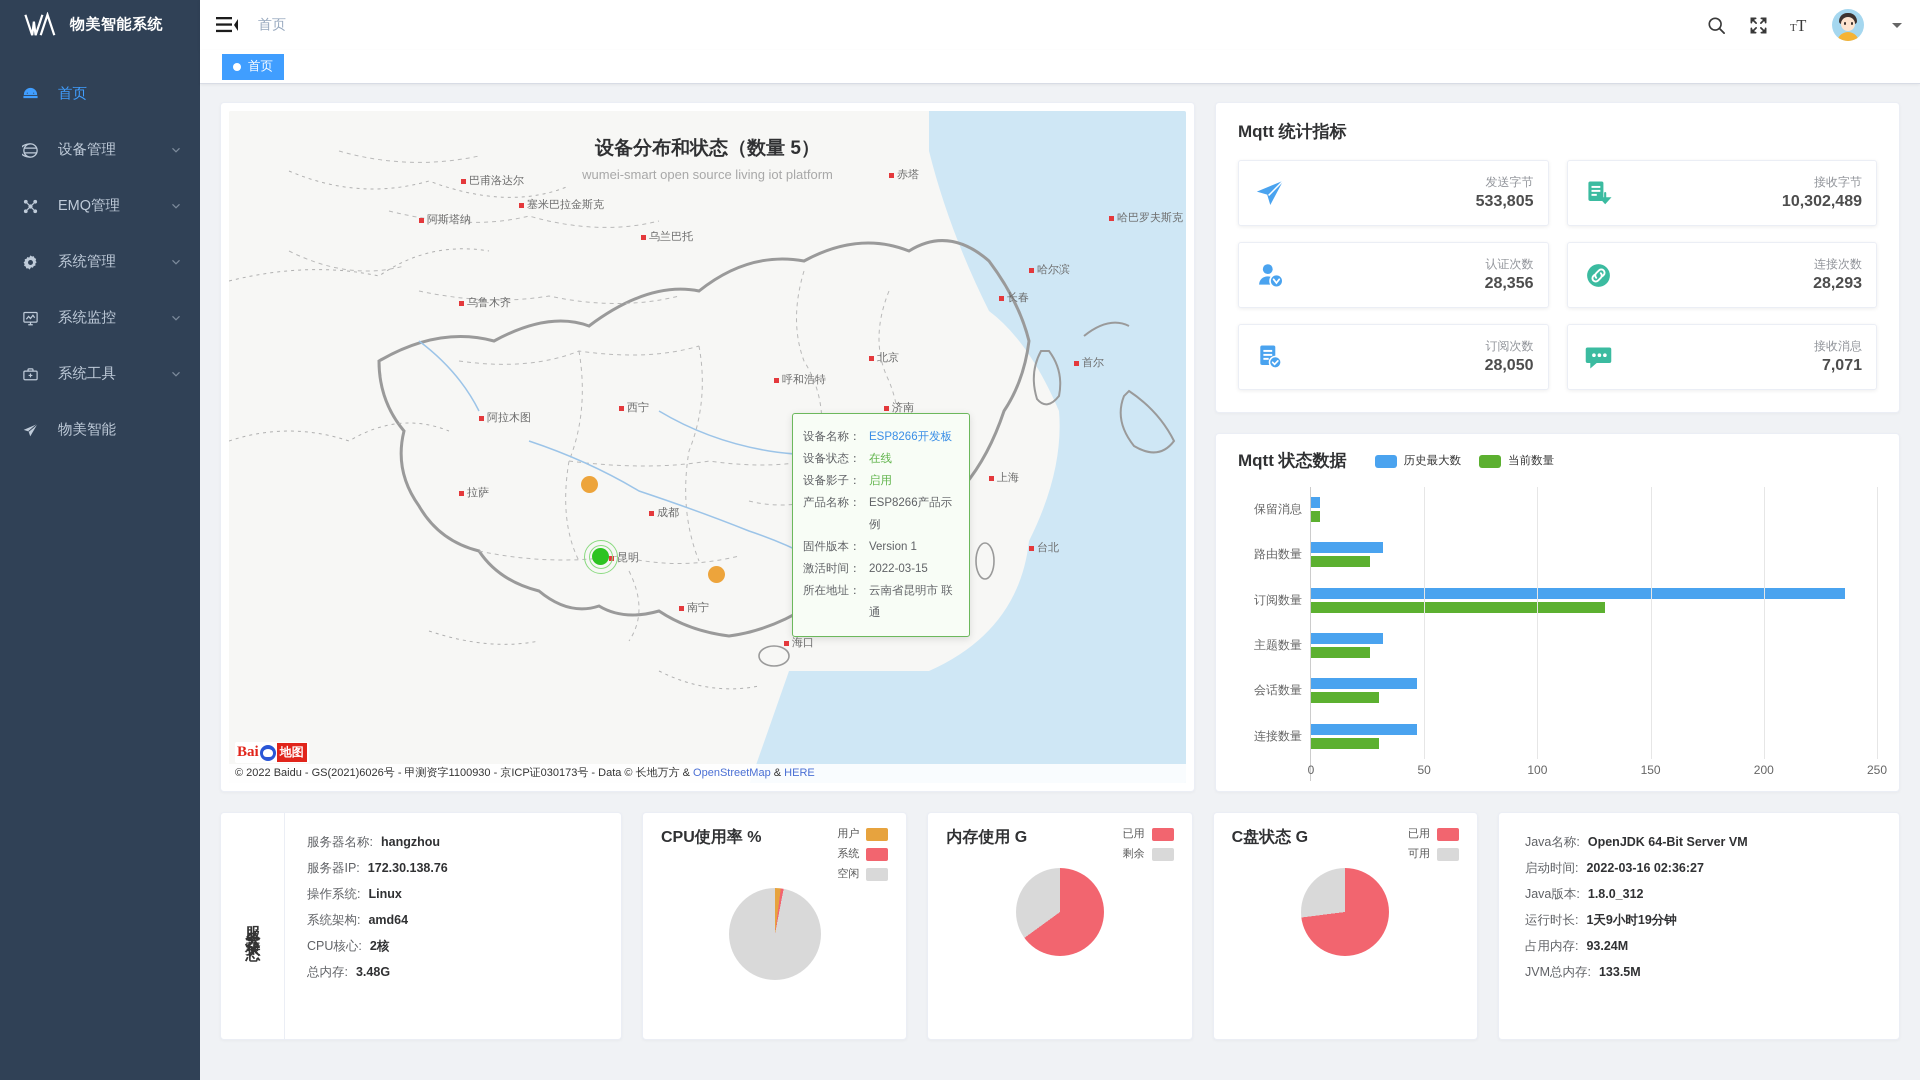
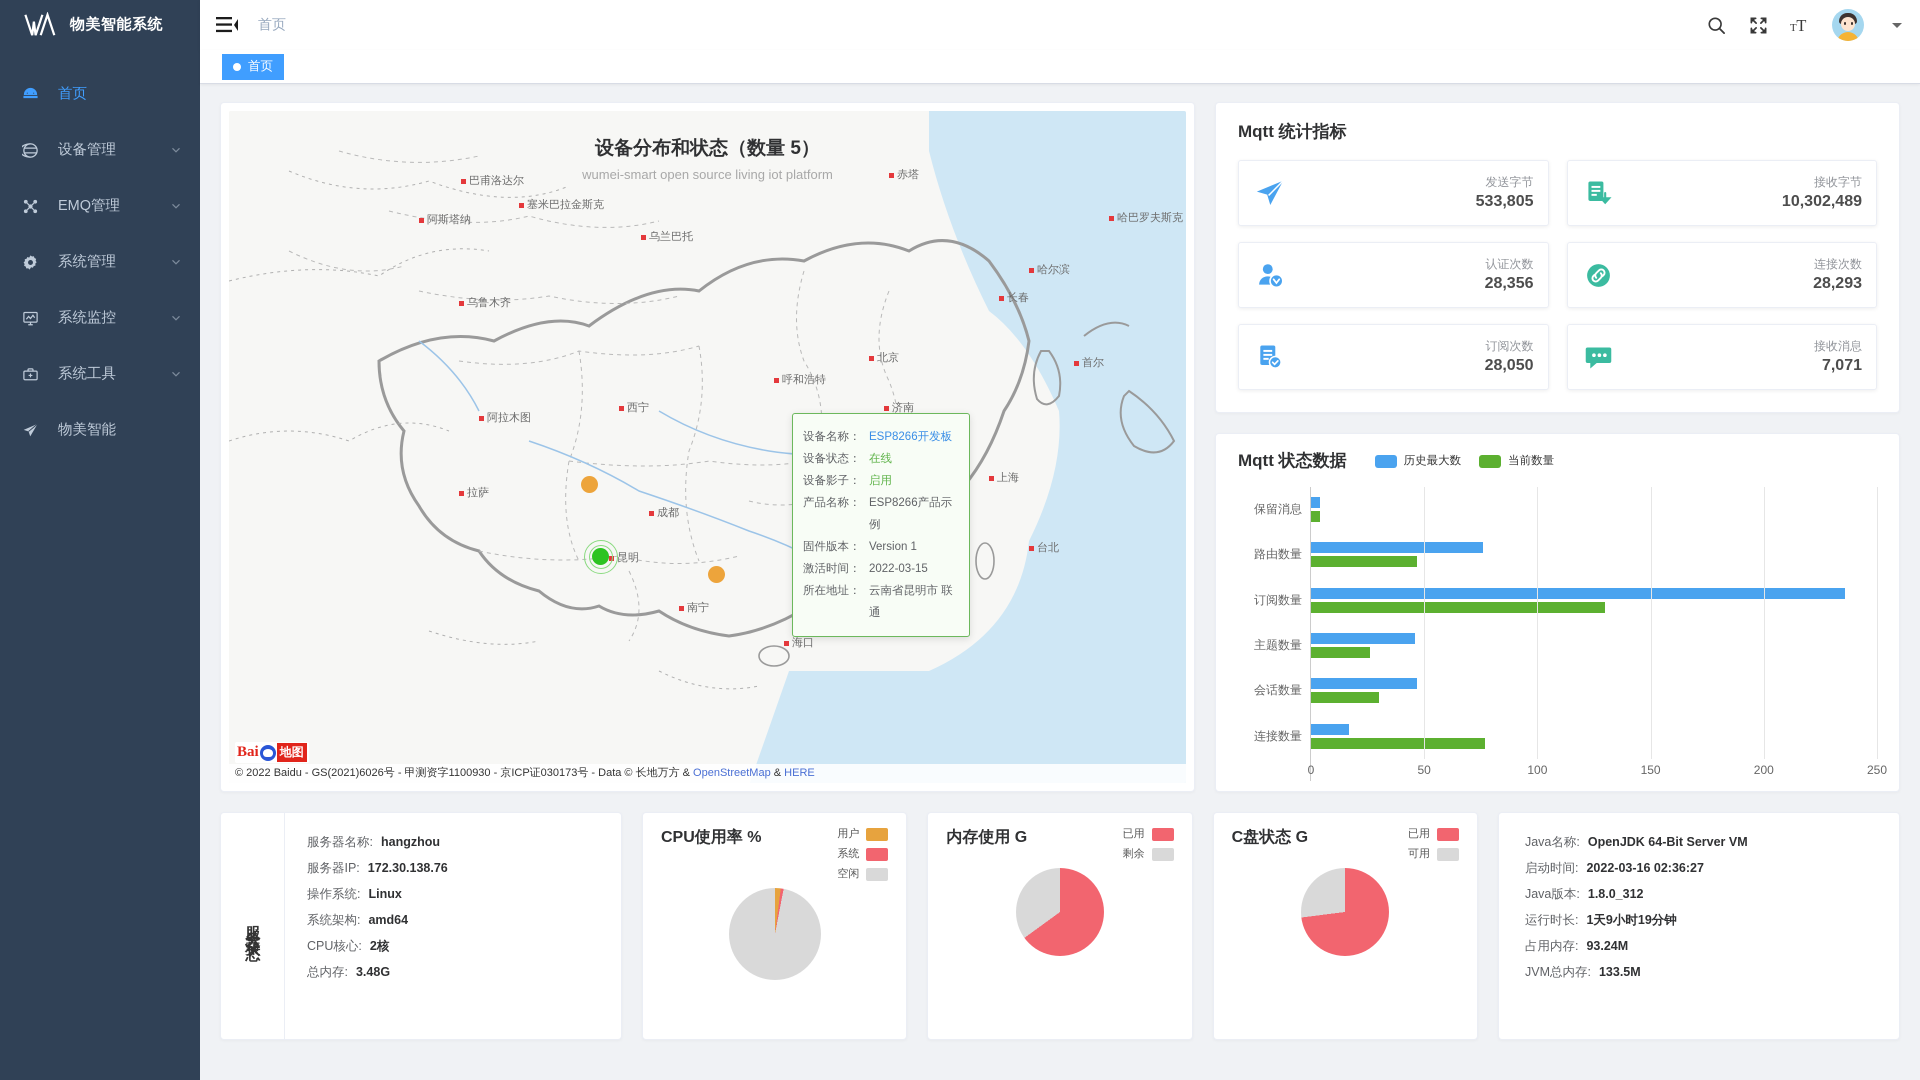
历史最大数/路由数量: 32 -> 76
当前数量/路由数量: 26 -> 47
历史最大数/主题数量: 32 -> 46
历史最大数/连接数量: 47 -> 17
当前数量/连接数量: 30 -> 77
